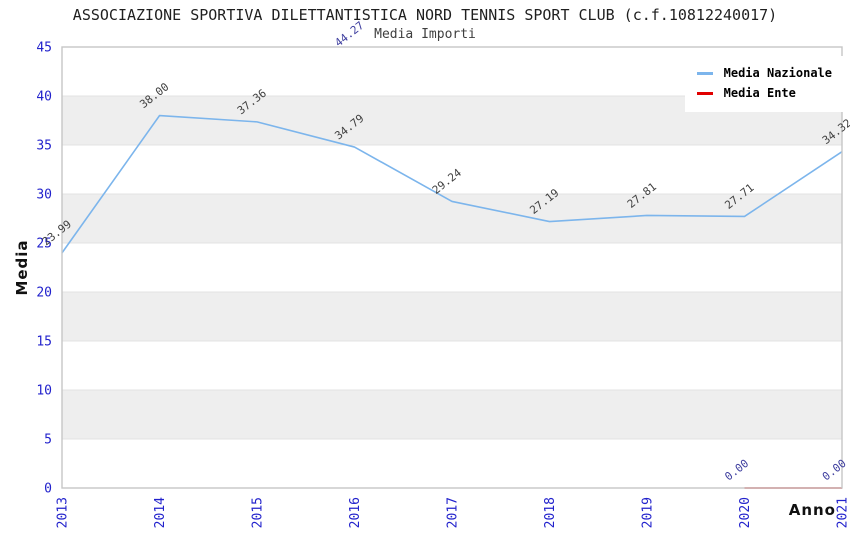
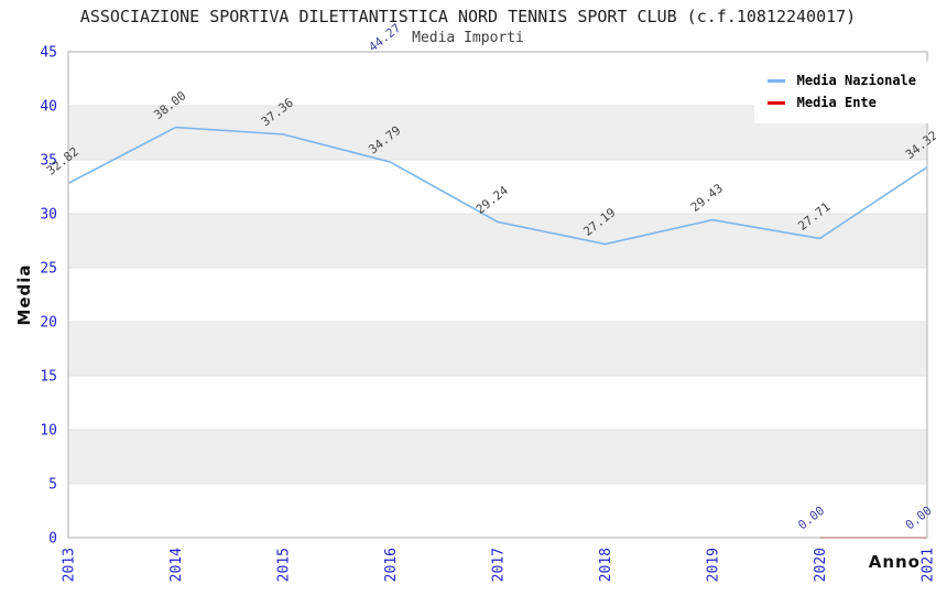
Media Nazionale/2013: 23.99 -> 32.82
Media Nazionale/2019: 27.81 -> 29.43
